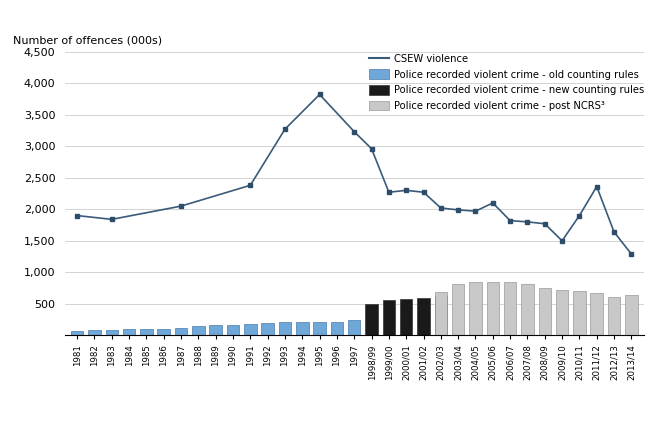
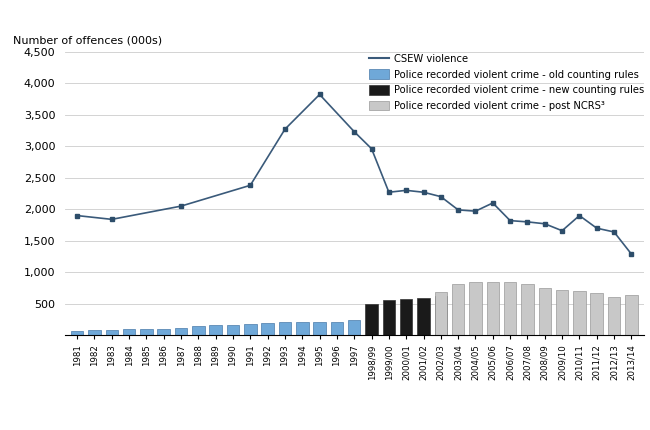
CSEW violence/2002/03: 2,020 -> 2,200
CSEW violence/2009/10: 1,500 -> 1,660
CSEW violence/2011/12: 2,360 -> 1,700
